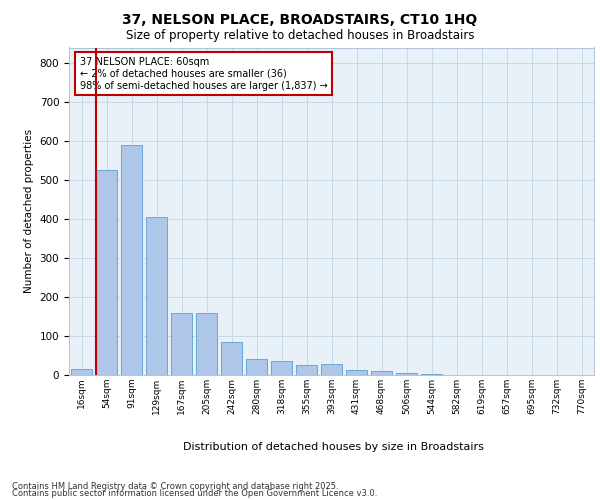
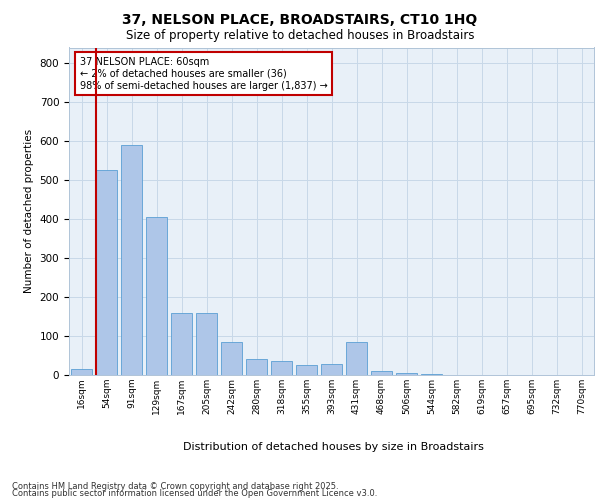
431sqm: 12 -> 85
